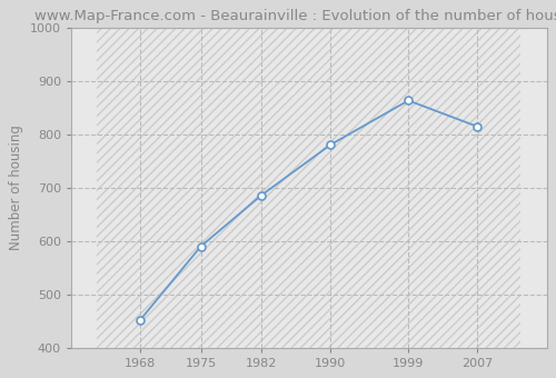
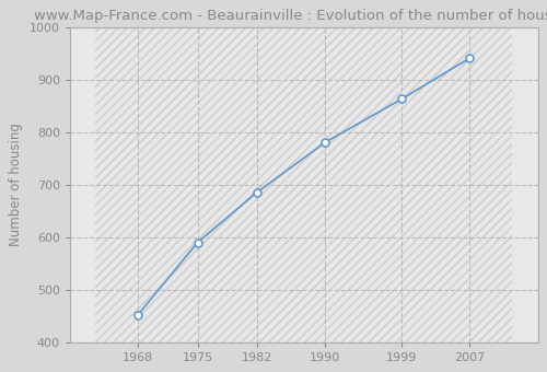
2007: 815 -> 942
